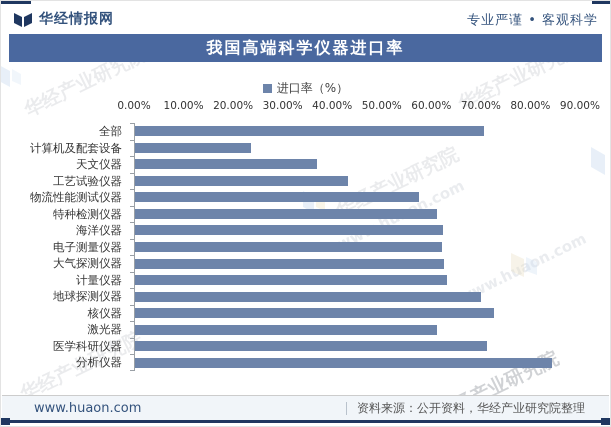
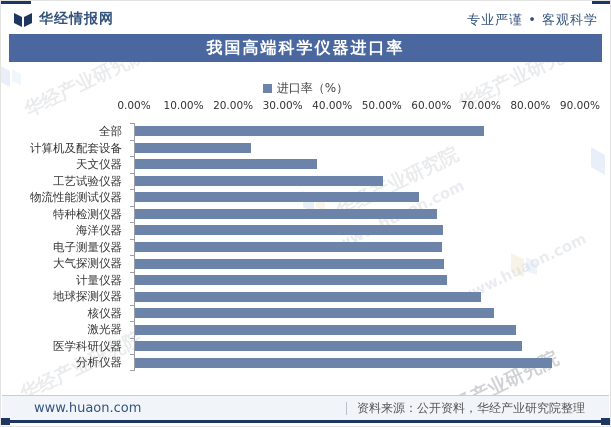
工艺试验仪器: 43% -> 50%
激光器: 61% -> 77%
医学科研仪器: 71% -> 78%
